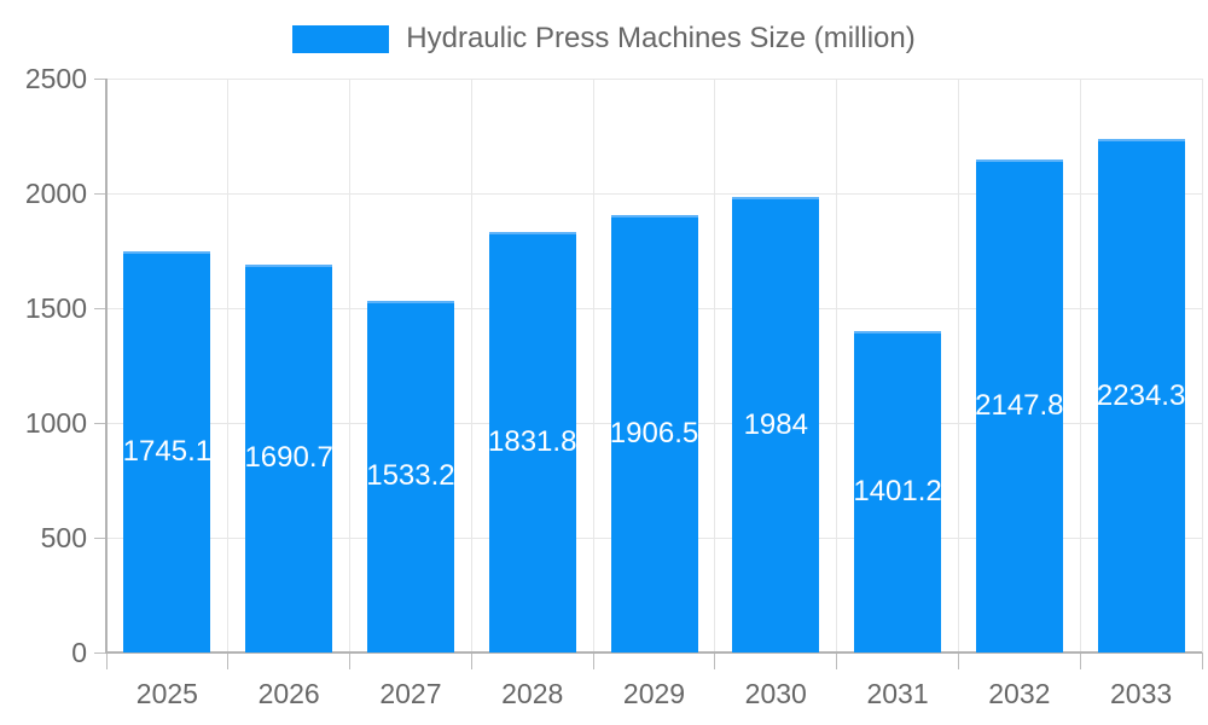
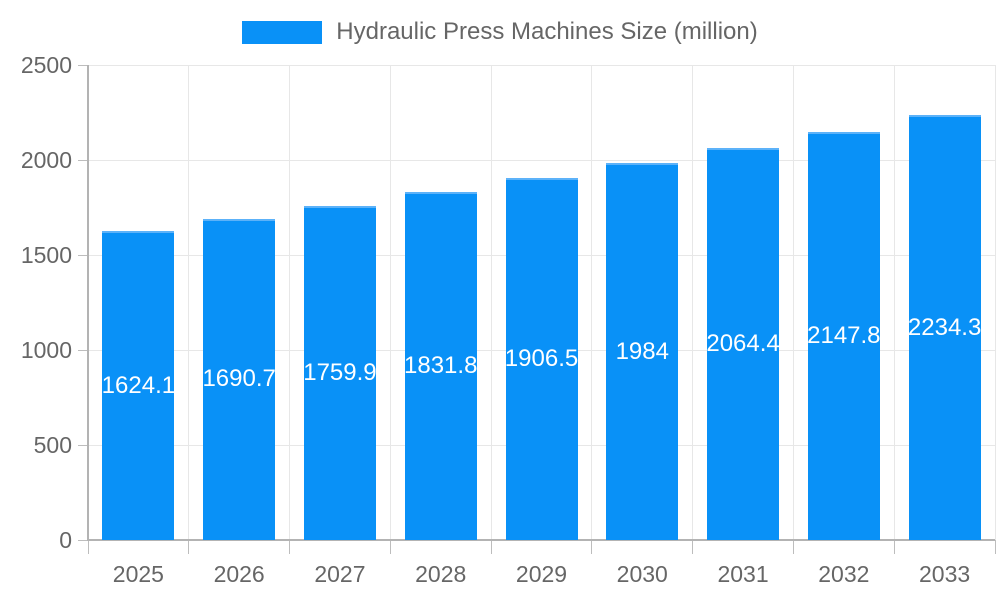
2025: 1745.1 -> 1624.1
2027: 1533.2 -> 1759.9
2031: 1401.2 -> 2064.4
